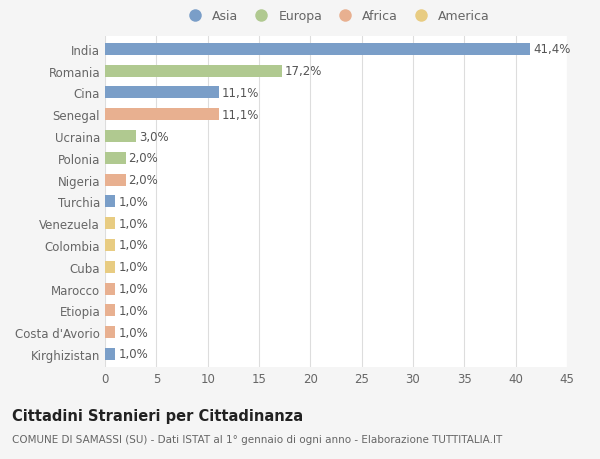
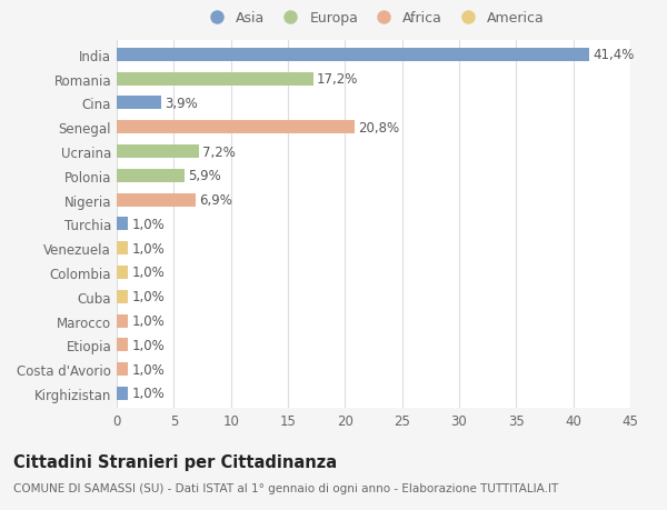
Cina: 11,1% -> 3,9%
Senegal: 11,1% -> 20,8%
Ucraina: 3,0% -> 7,2%
Polonia: 2,0% -> 5,9%
Nigeria: 2,0% -> 6,9%
